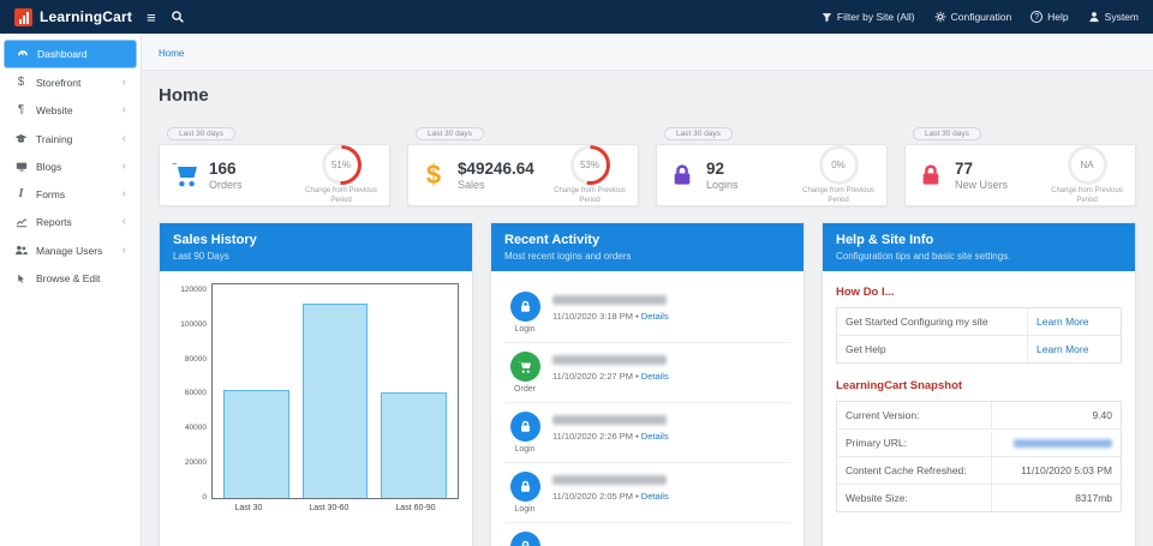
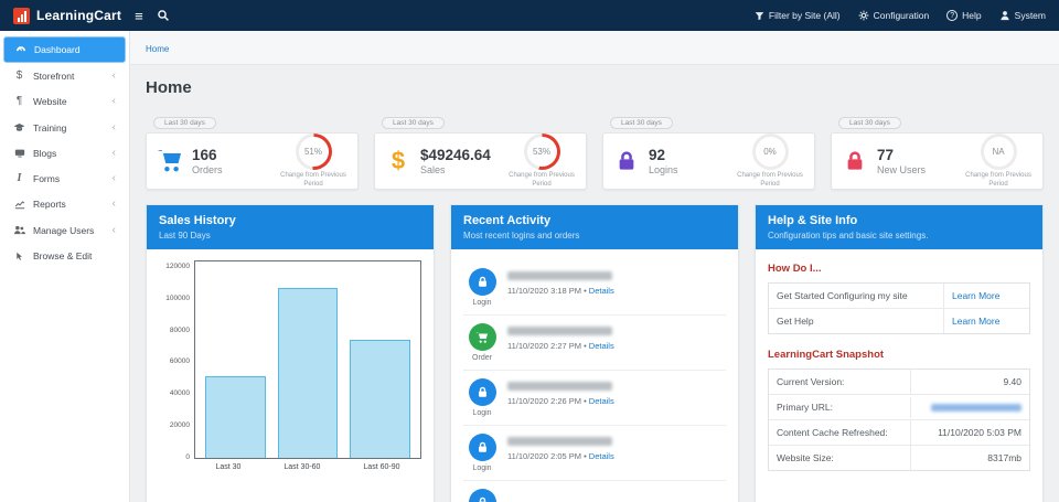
Last 30: 61000 -> 50000
Last 30-60: 109000 -> 104000
Last 60-90: 59000 -> 72000
